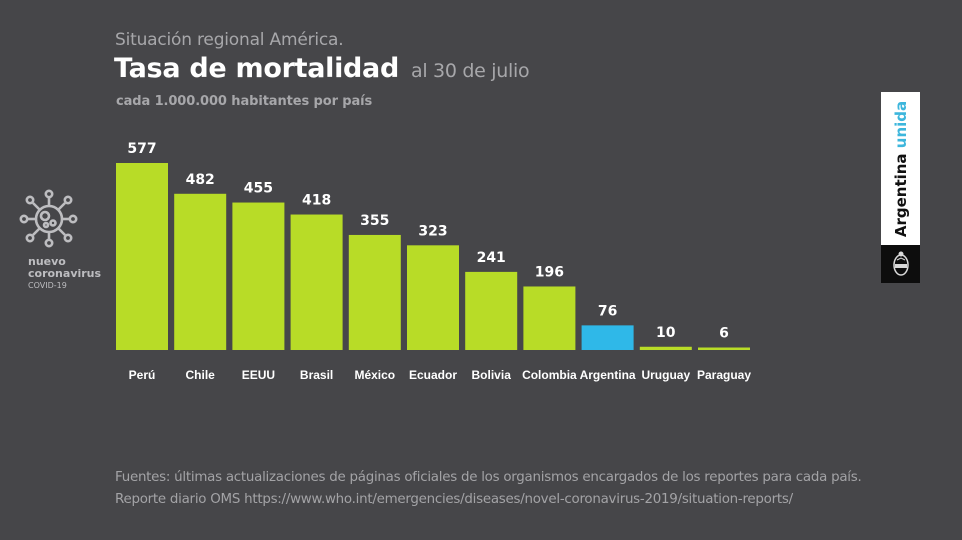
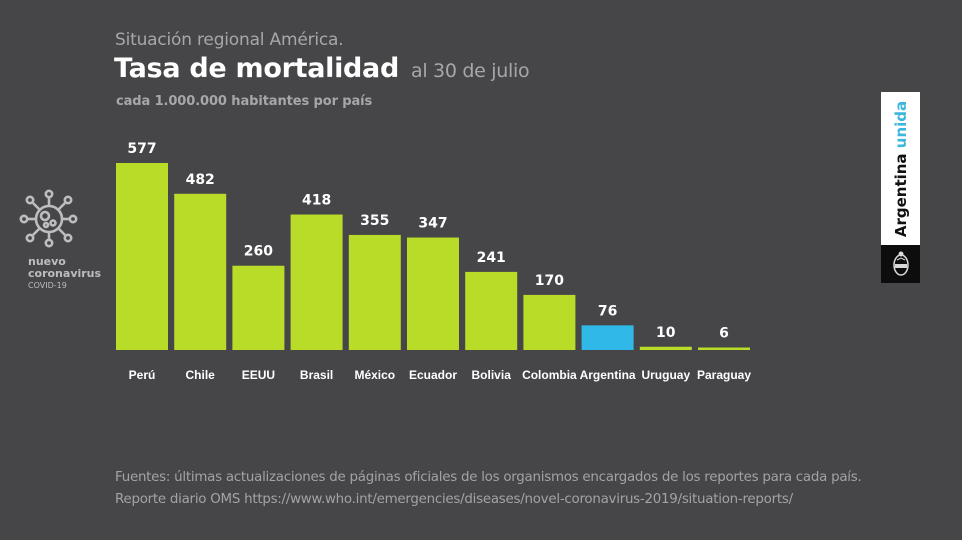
EEUU: 455 -> 260
Ecuador: 323 -> 347
Colombia: 196 -> 170
